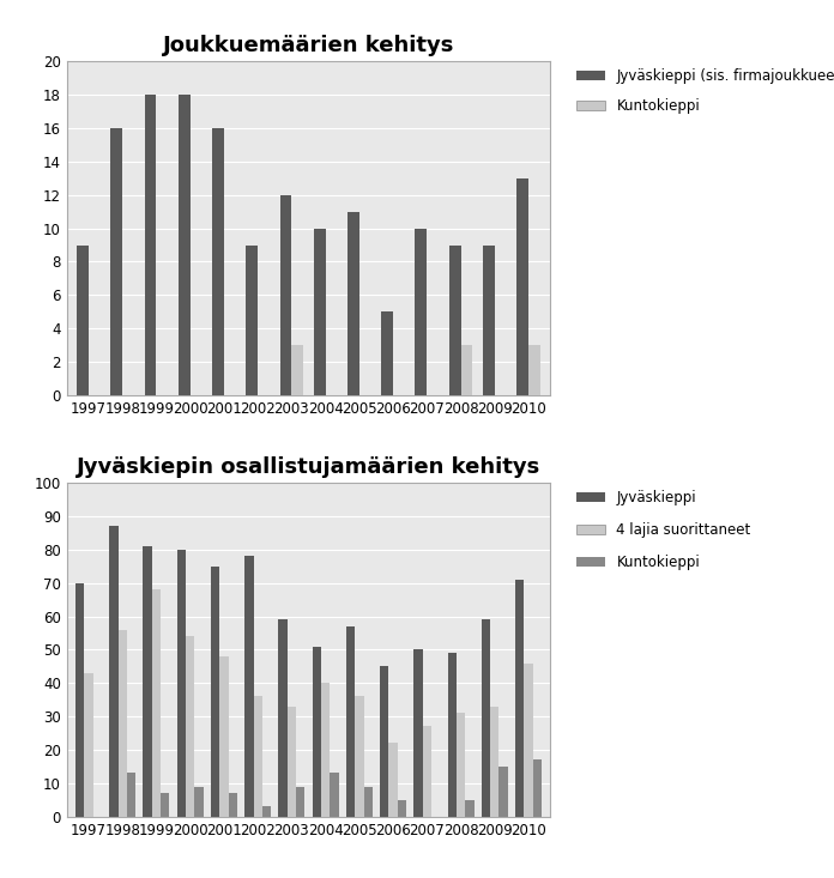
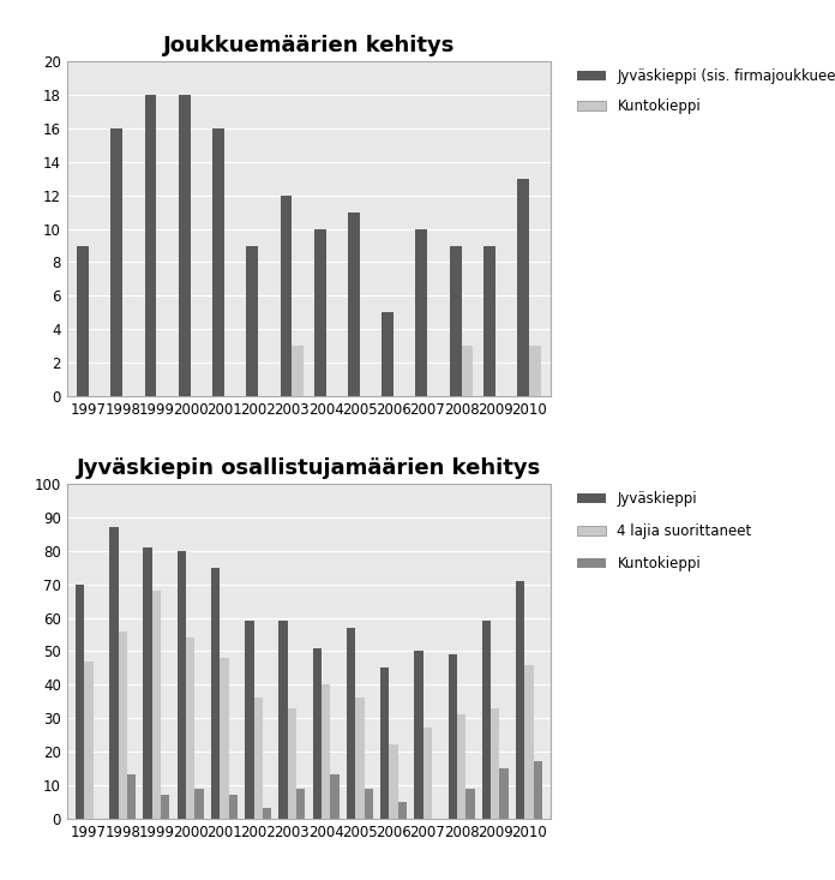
Jyväskiepin osallistujamäärien kehitys/4 lajia suorittaneet/1997: 43 -> 47
Jyväskiepin osallistujamäärien kehitys/Jyväskieppi/2002: 78 -> 59
Jyväskiepin osallistujamäärien kehitys/Kuntokieppi/2008: 5 -> 9
